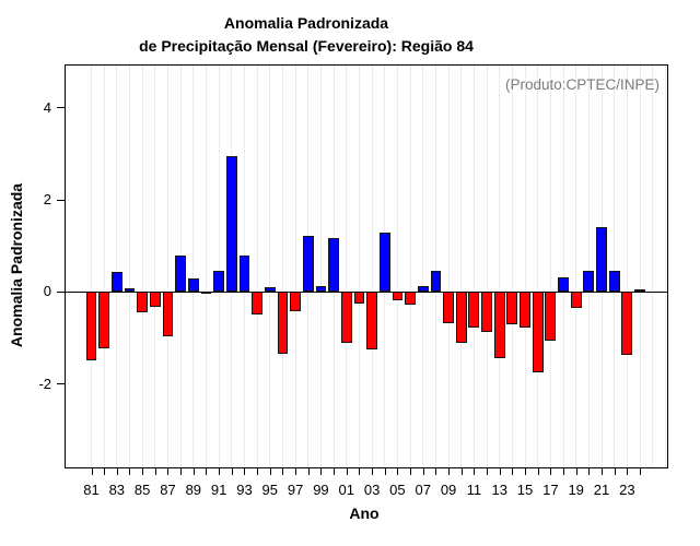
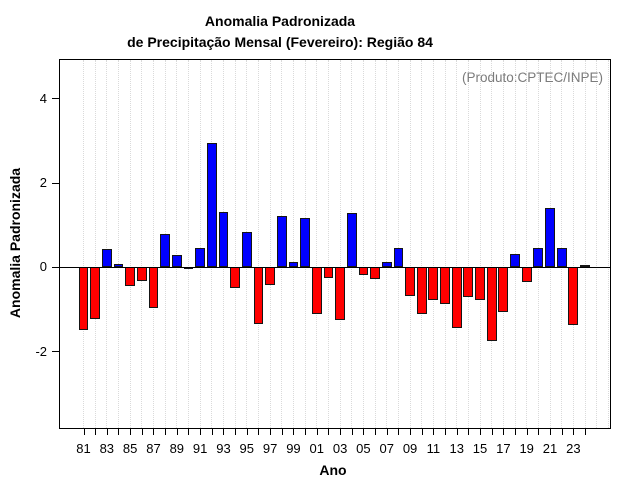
93: 0.8 -> 1.3
95: 0.1 -> 0.8
